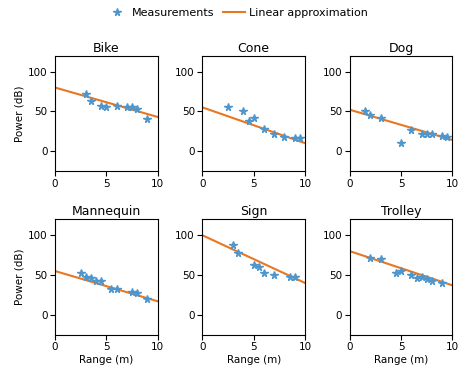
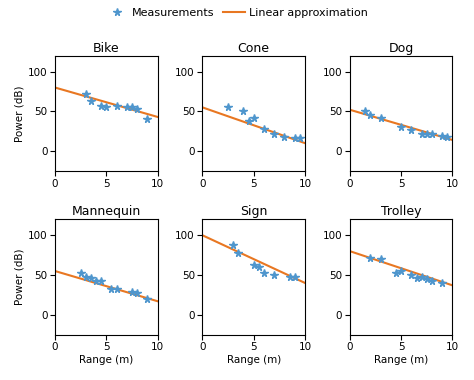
Dog/5: 10 -> 30
